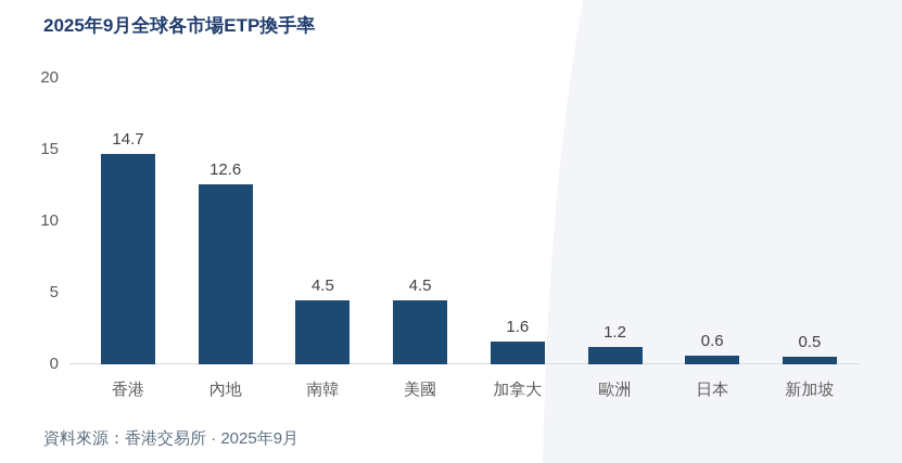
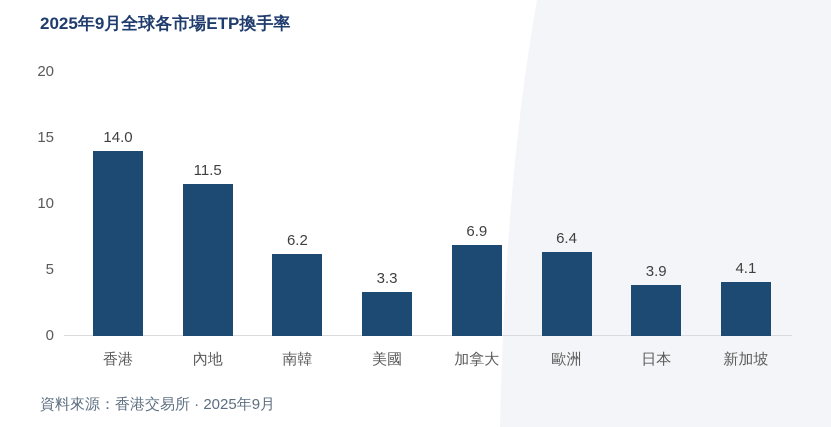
香港: 14.7 -> 14.0
內地: 12.6 -> 11.5
南韓: 4.5 -> 6.2
美國: 4.5 -> 3.3
加拿大: 1.6 -> 6.9
歐洲: 1.2 -> 6.4
日本: 0.6 -> 3.9
新加坡: 0.5 -> 4.1
